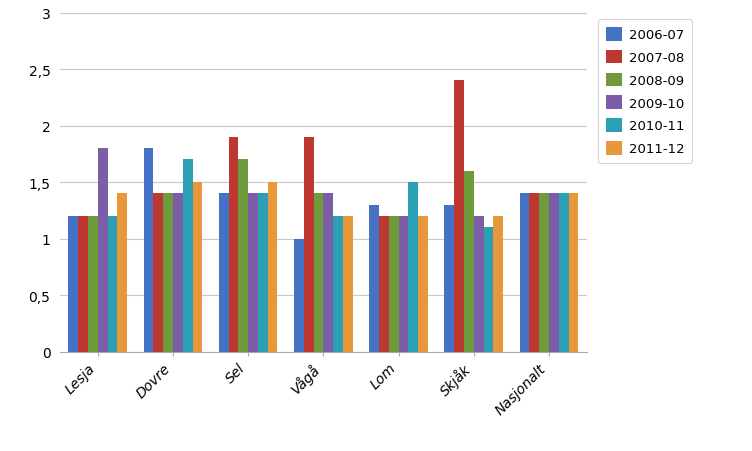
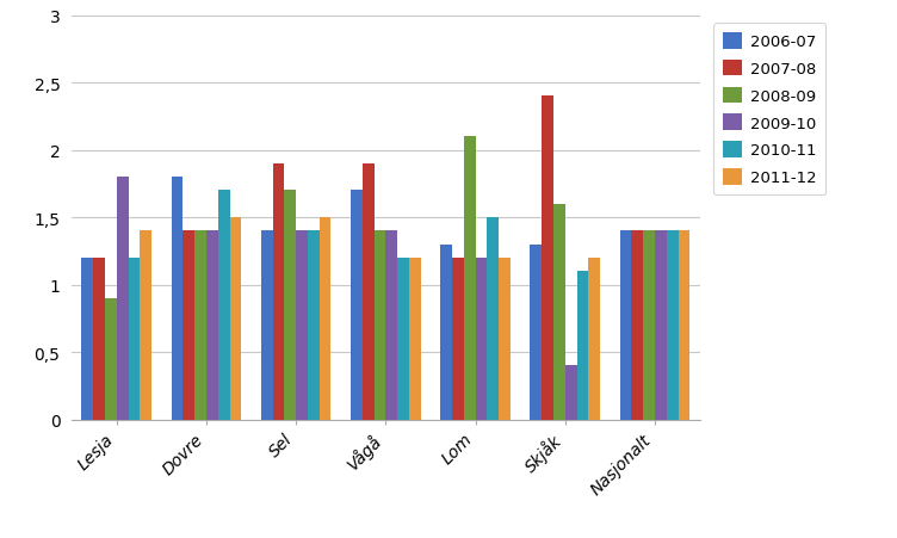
2008-09/Lesja: 1,2 -> 0,9
2006-07/Vågå: 1,0 -> 1,7
2008-09/Lom: 1,2 -> 2,1
2009-10/Skjåk: 1,2 -> 0,4
